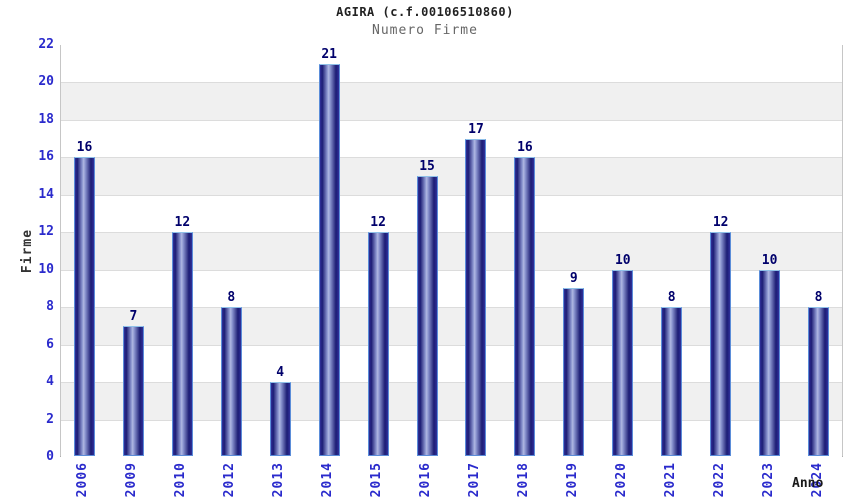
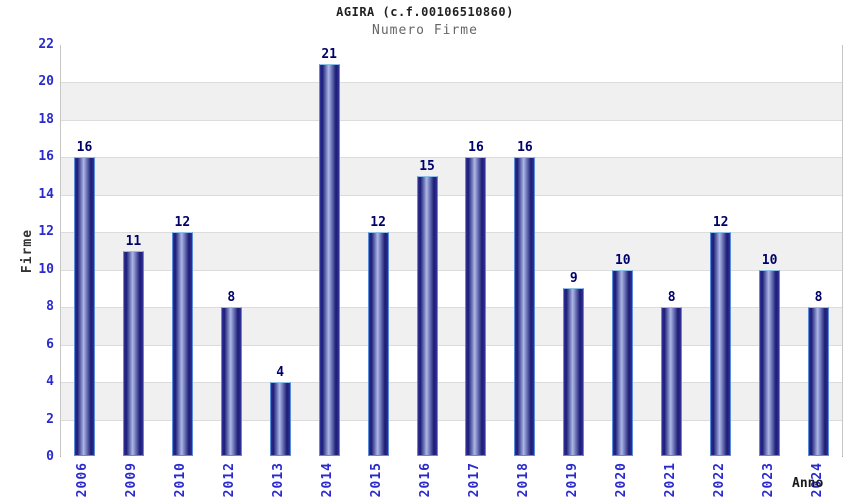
2009: 7 -> 11
2017: 17 -> 16
